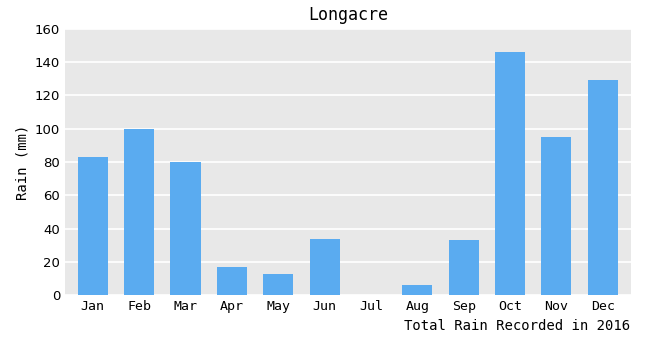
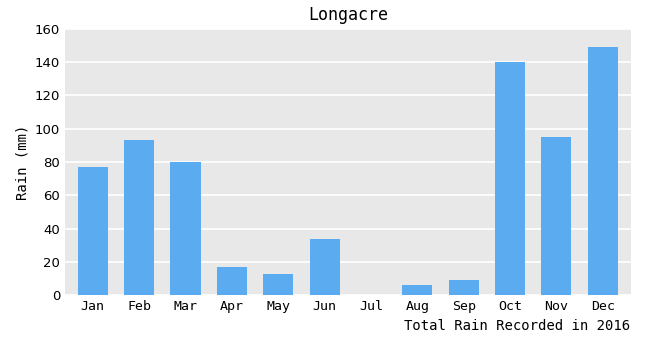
Jan: 83 -> 77
Feb: 100 -> 93
Sep: 33 -> 9
Oct: 146 -> 140
Dec: 129 -> 149
